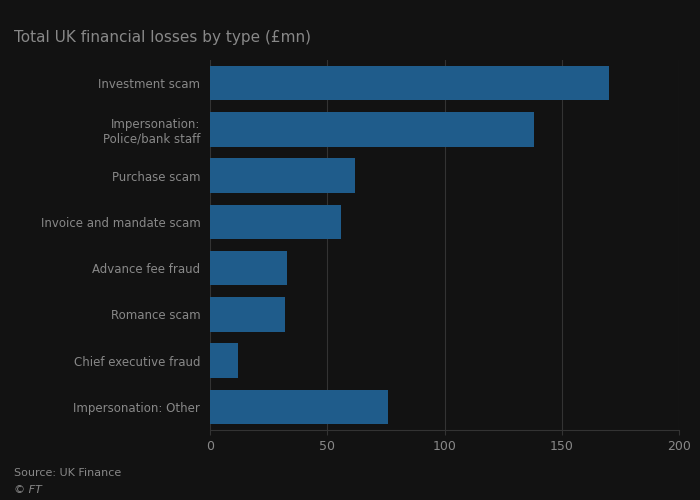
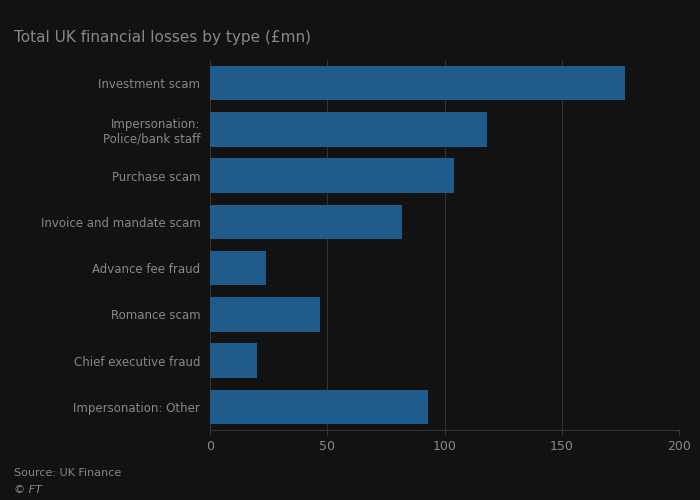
Investment scam: 170 -> 177
Impersonation: Police/bank staff: 138 -> 118
Purchase scam: 62 -> 104
Invoice and mandate scam: 56 -> 82
Advance fee fraud: 33 -> 24
Romance scam: 32 -> 47
Chief executive fraud: 12 -> 20
Impersonation: Other: 76 -> 93
